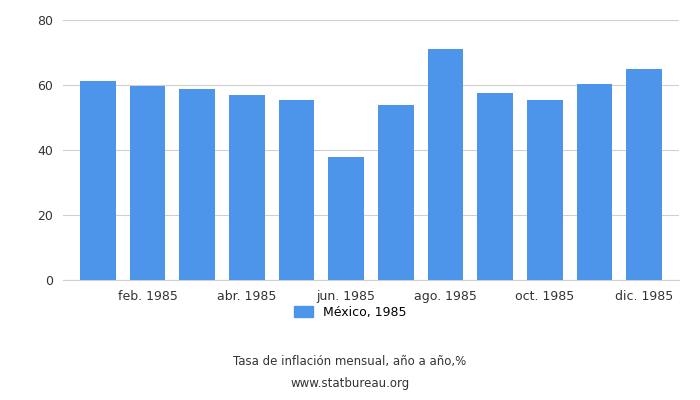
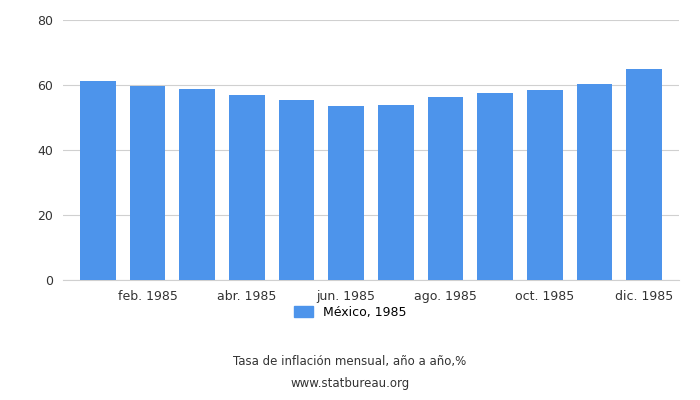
jun. 1985: 38.0 -> 53.5
ago. 1985: 71.0 -> 56.2
oct. 1985: 55.5 -> 58.5
